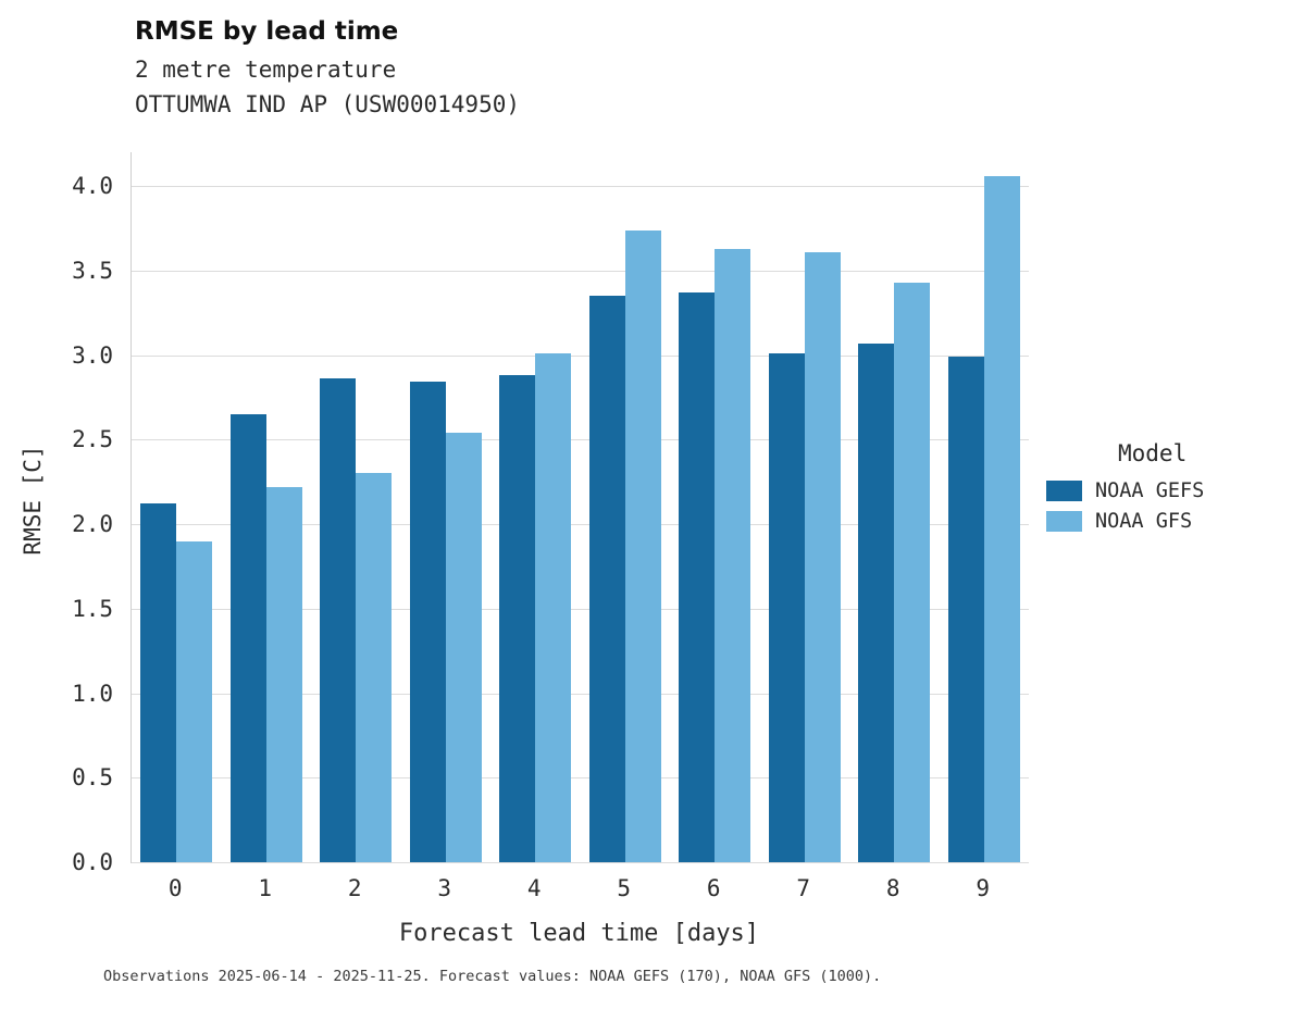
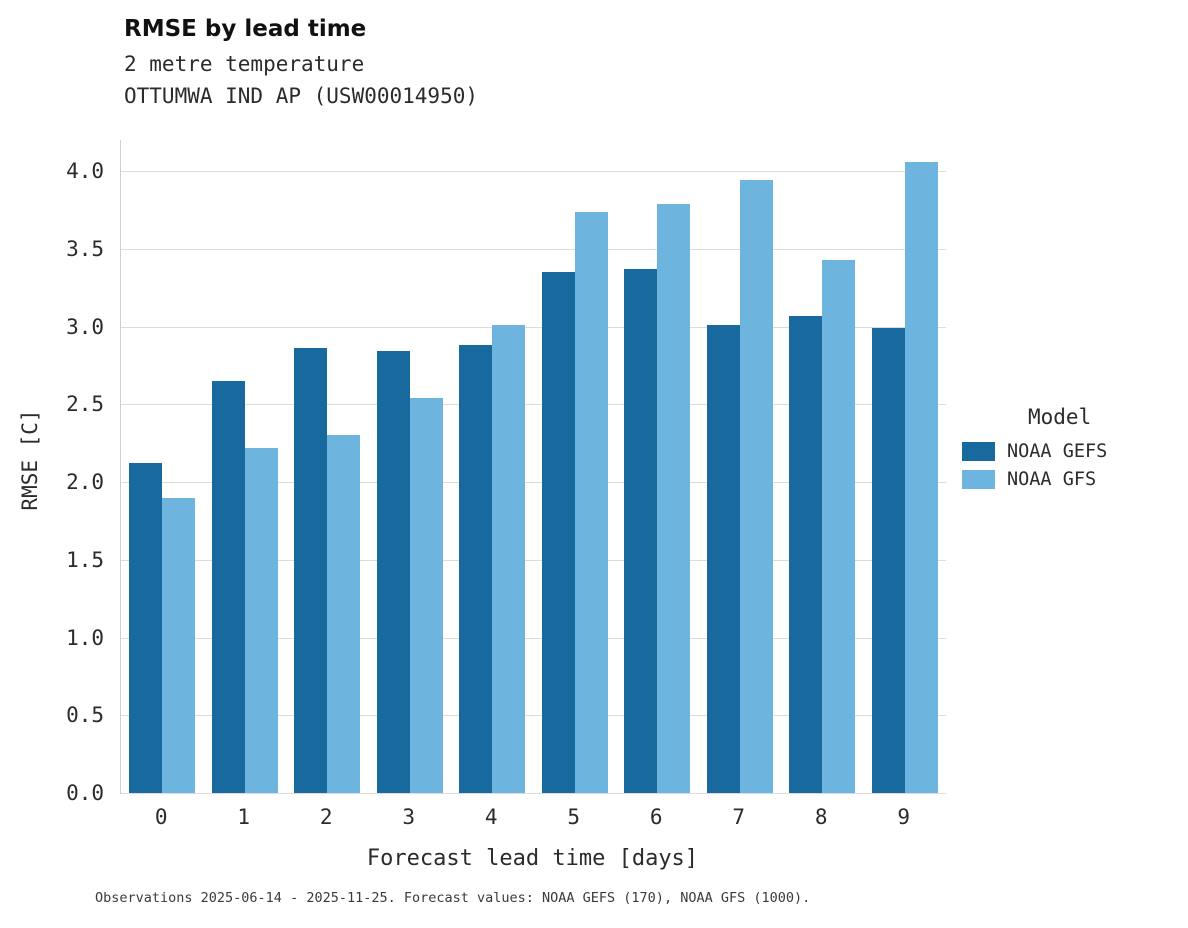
NOAA GFS/6: 3.63 -> 3.79
NOAA GFS/7: 3.61 -> 3.94
